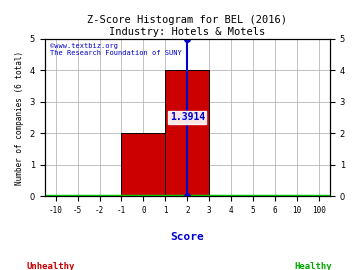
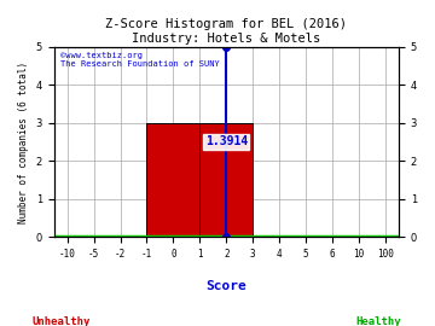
0: 2 -> 3
2: 4 -> 3
